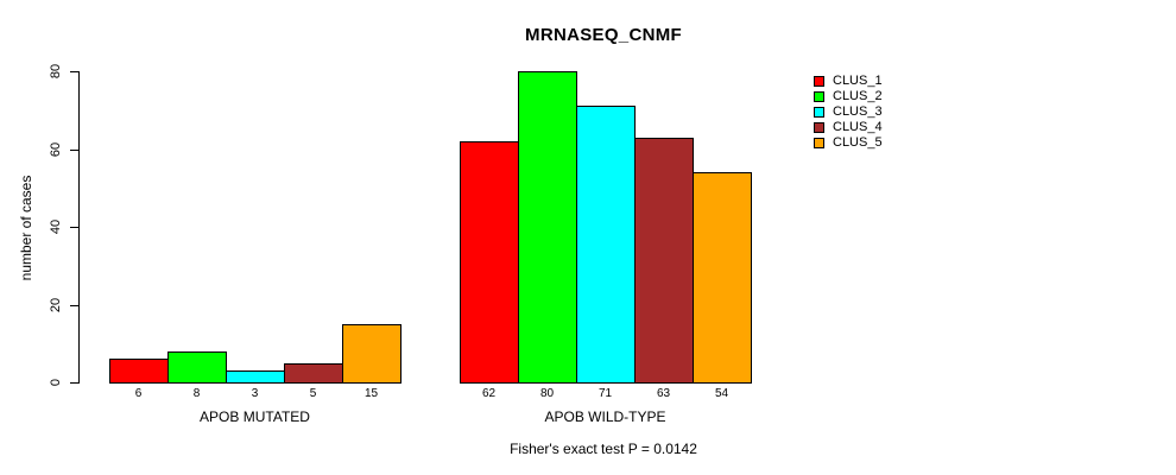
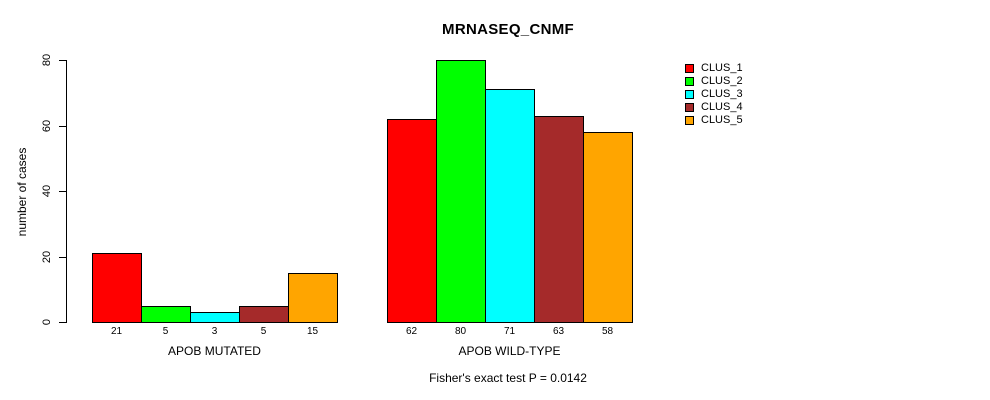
CLUS_1/APOB MUTATED: 6 -> 21
CLUS_2/APOB MUTATED: 8 -> 5
CLUS_5/APOB WILD-TYPE: 54 -> 58
